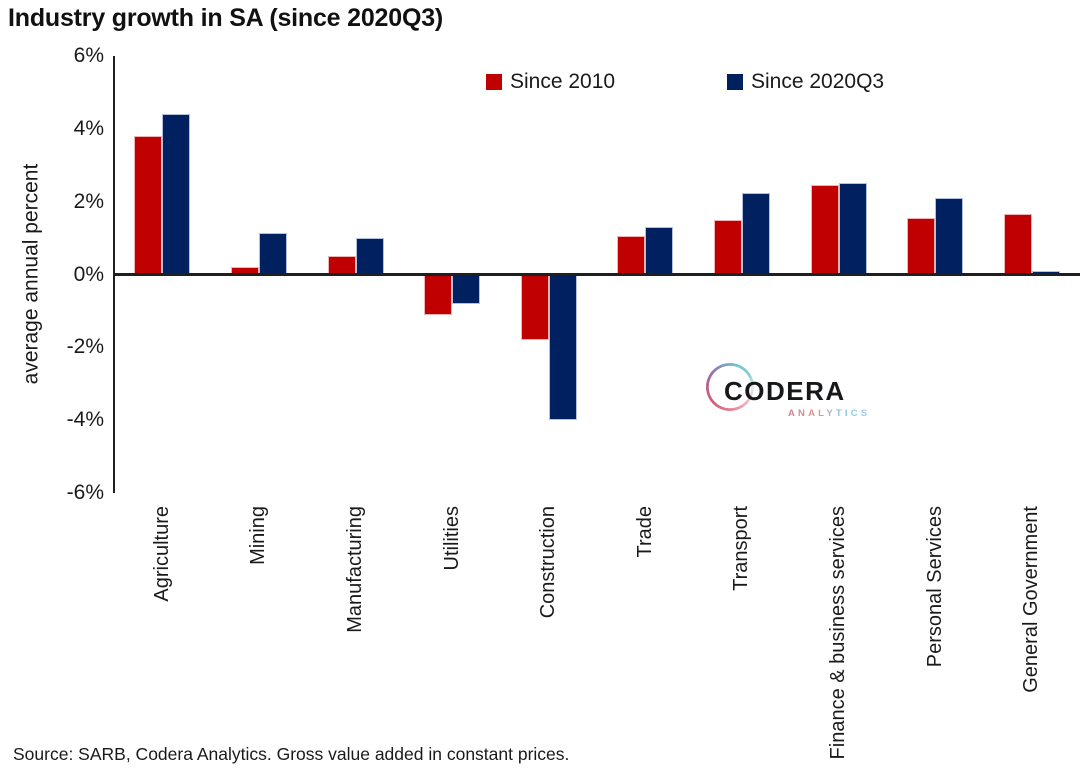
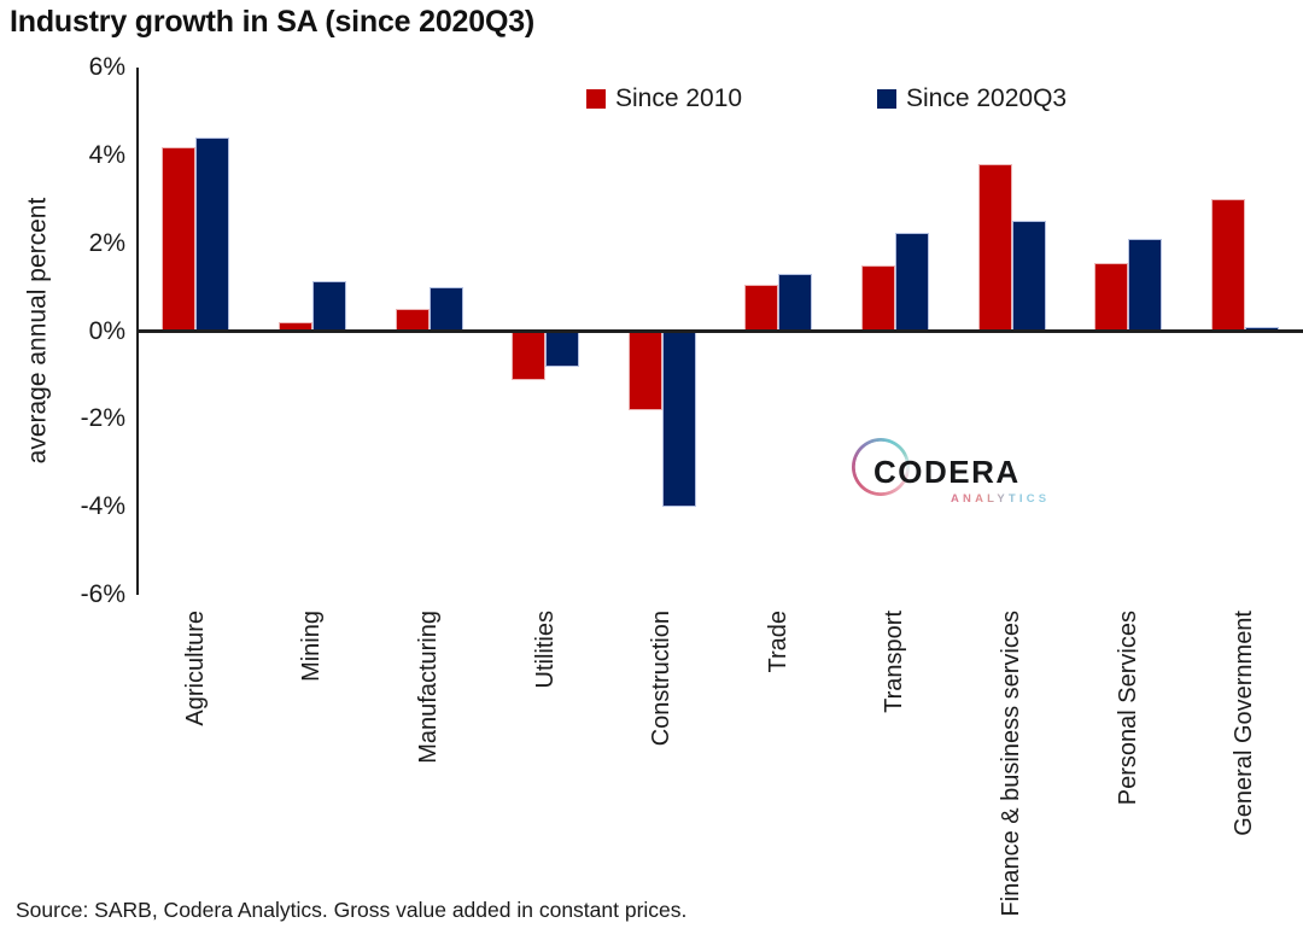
Since 2010/Agriculture: 3.8% -> 4.2%
Since 2010/Finance & business services: 2.5% -> 3.8%
Since 2010/General Government: 1.6% -> 3.0%
